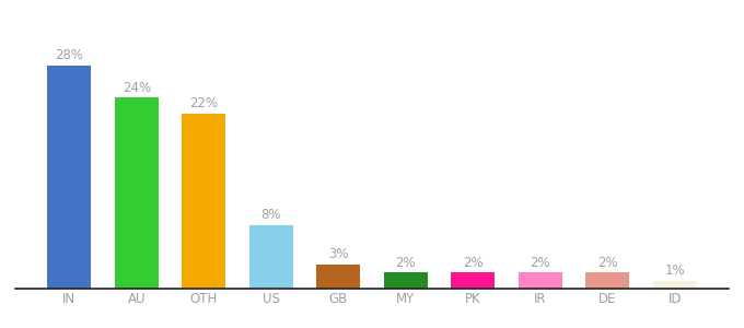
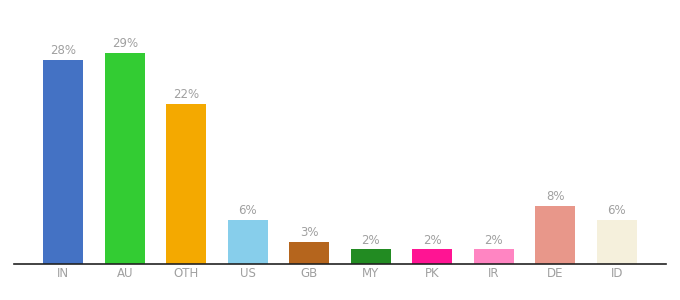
AU: 24% -> 29%
US: 8% -> 6%
DE: 2% -> 8%
ID: 1% -> 6%
